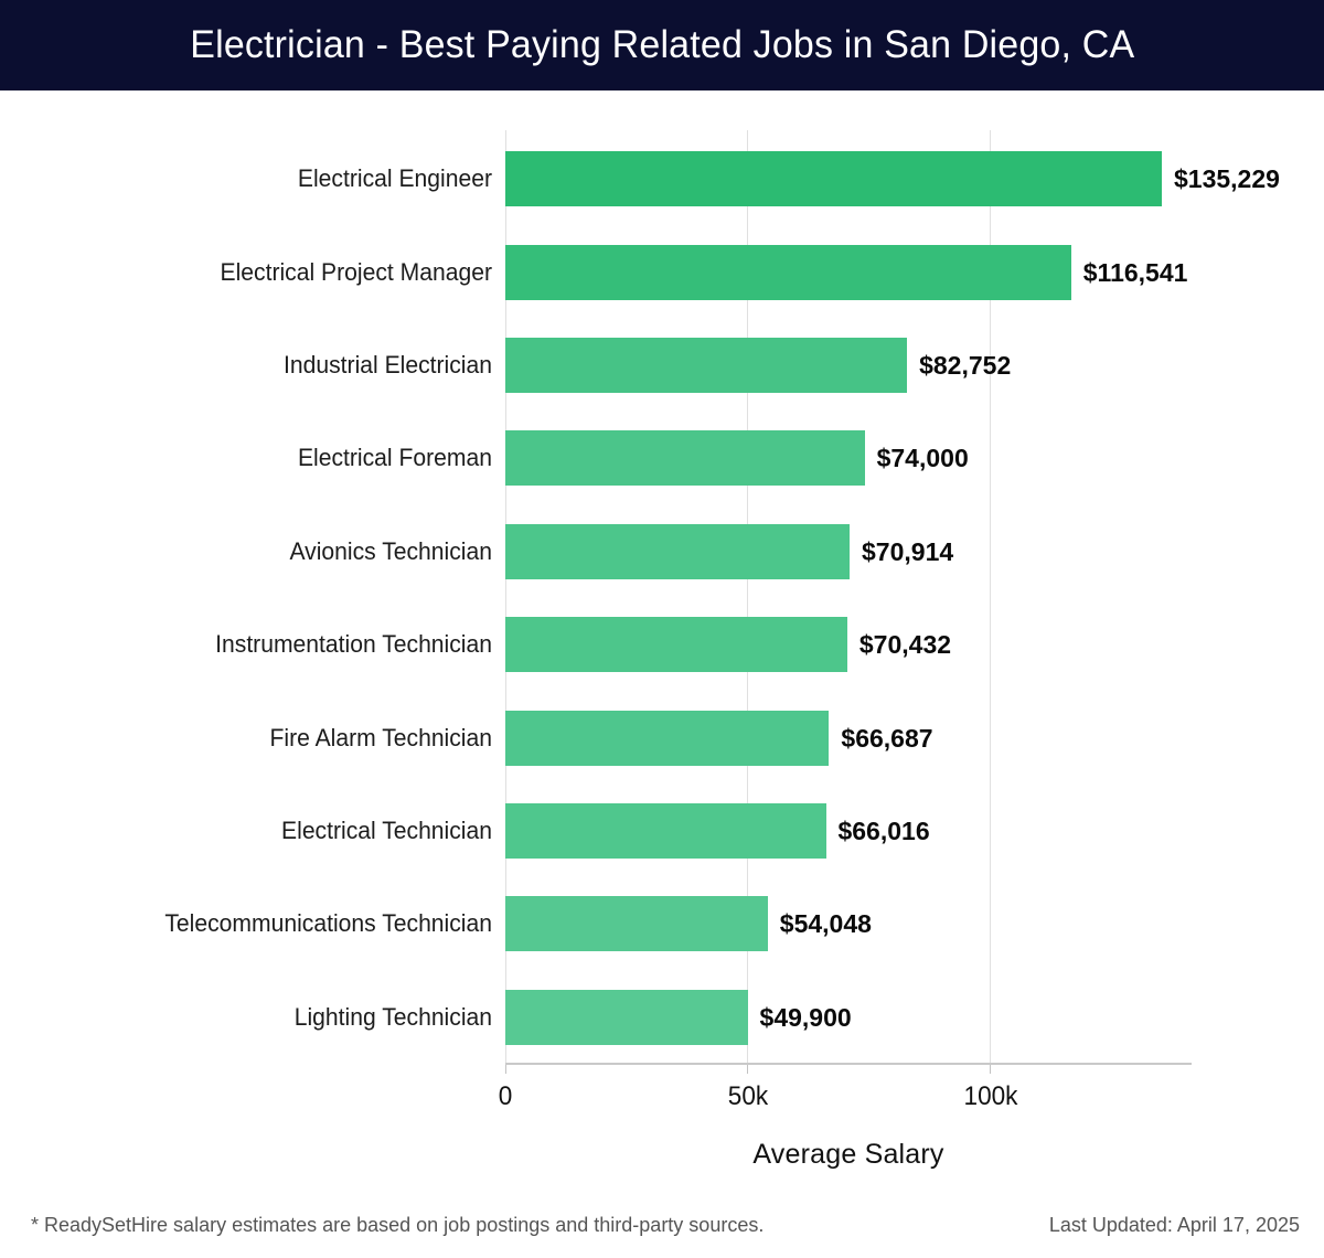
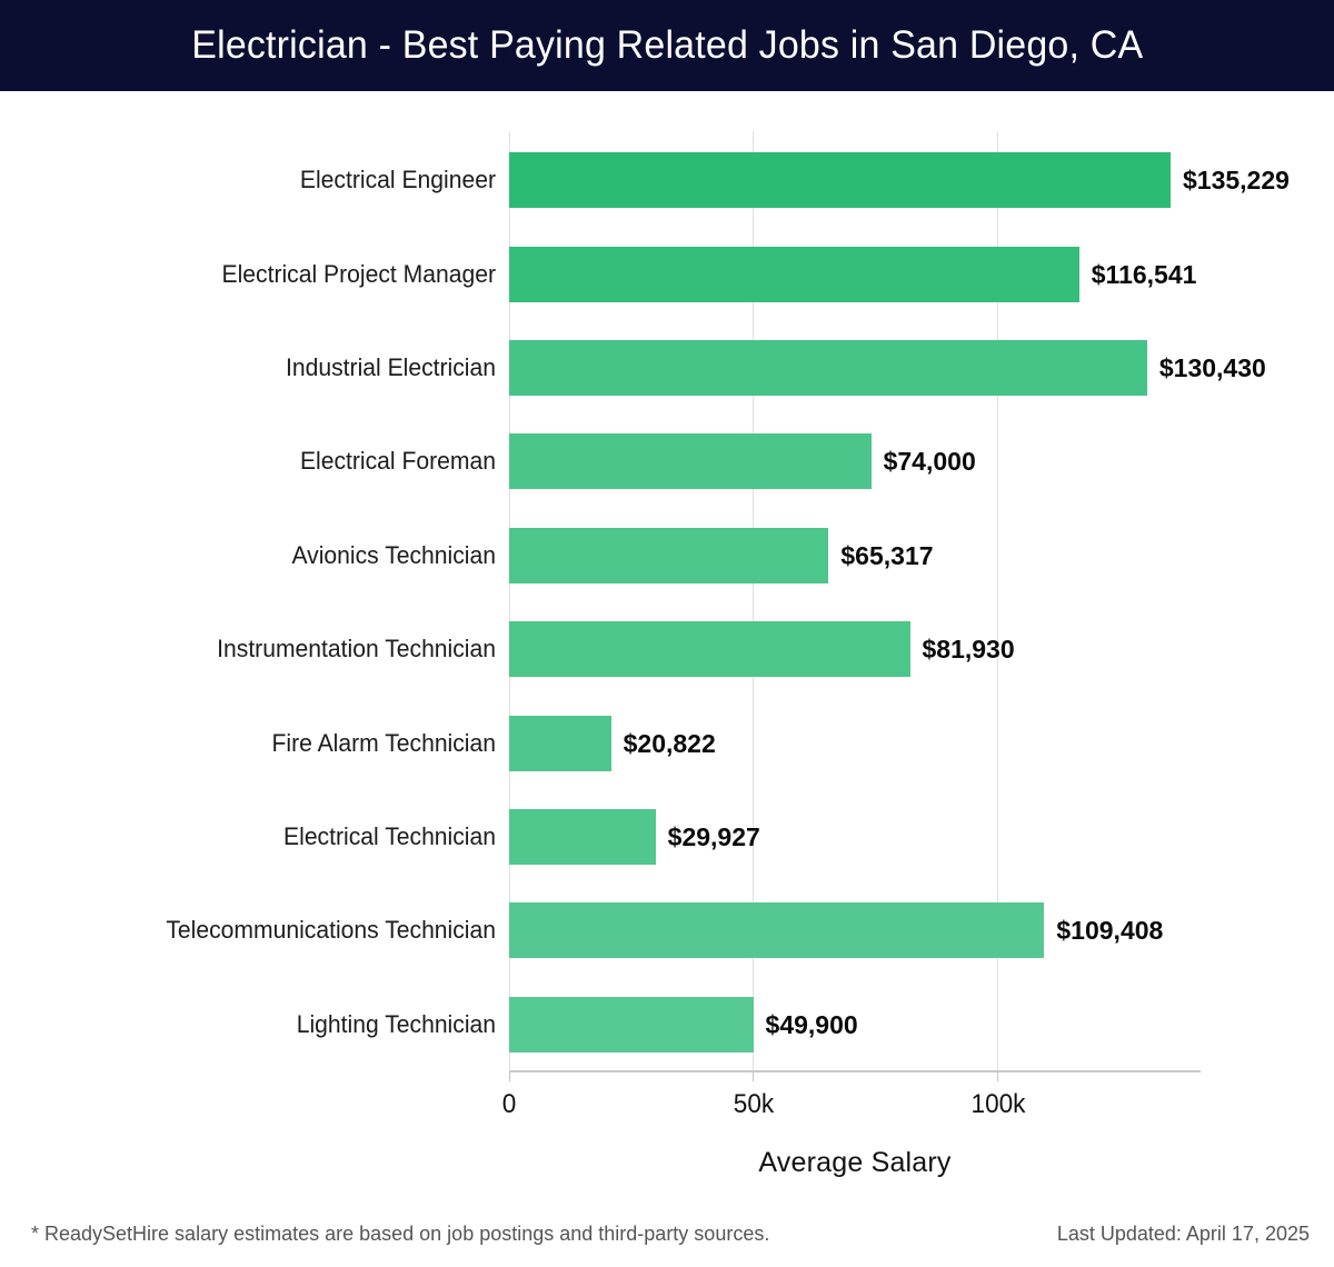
Industrial Electrician: $82,752 -> $130,430
Avionics Technician: $70,914 -> $65,317
Instrumentation Technician: $70,432 -> $81,930
Fire Alarm Technician: $66,687 -> $20,822
Electrical Technician: $66,016 -> $29,927
Telecommunications Technician: $54,048 -> $109,408
